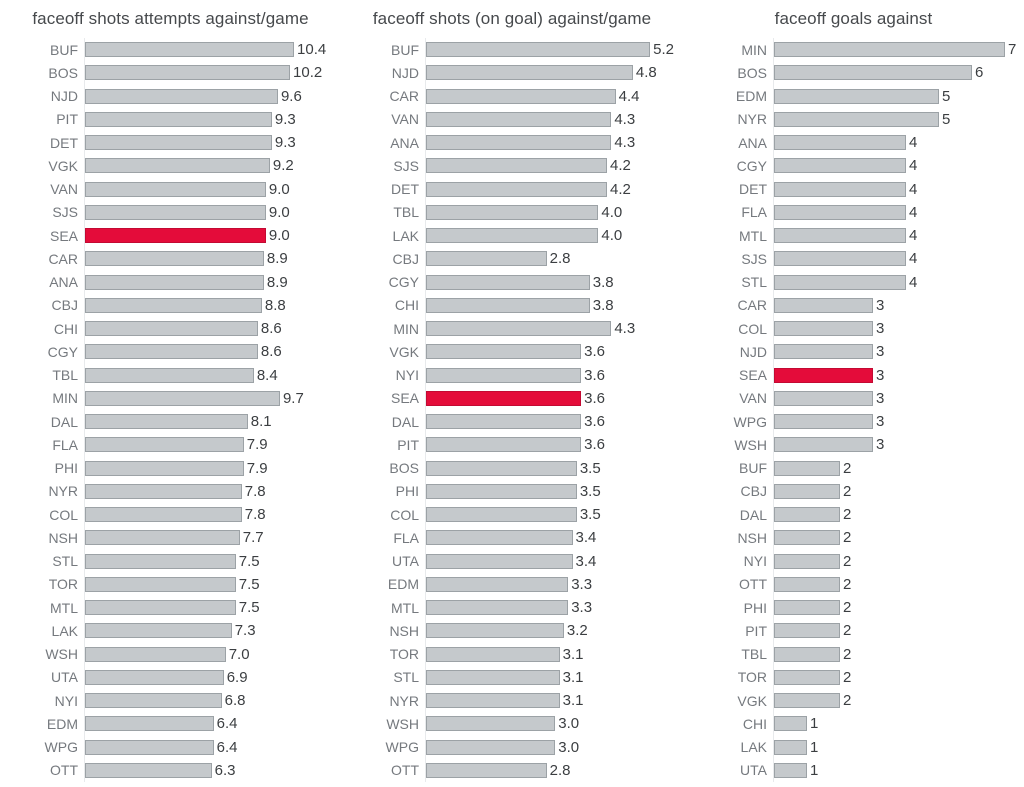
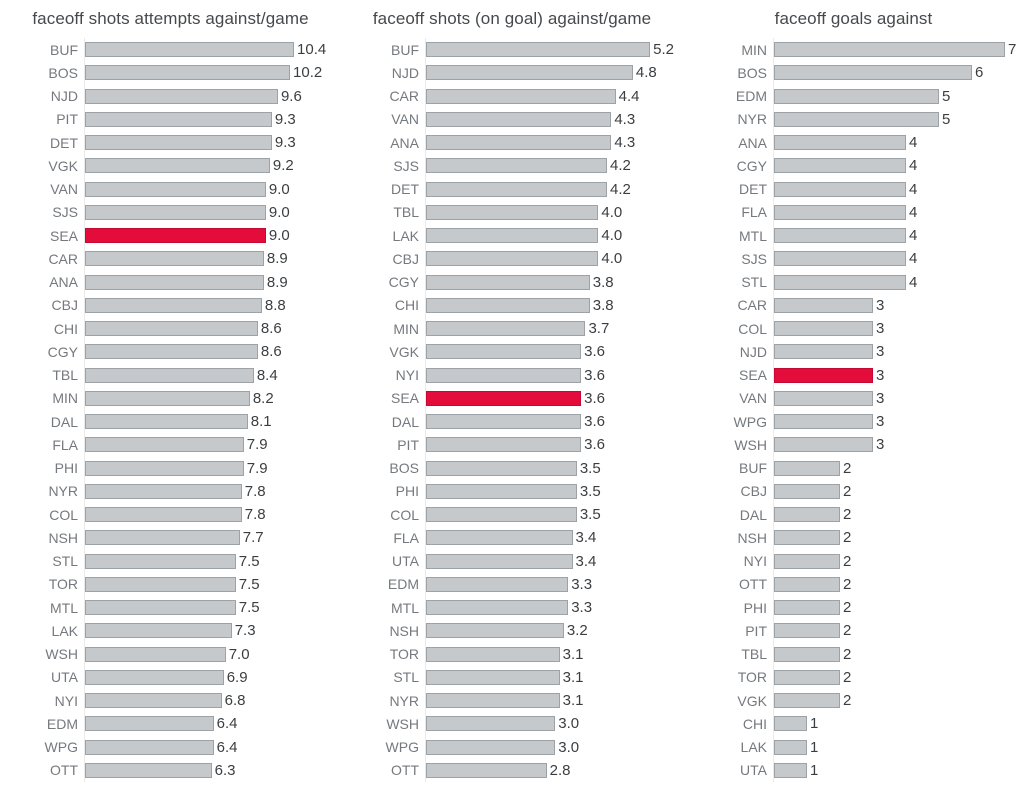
faceoff shots attempts against/game/MIN: 9.7 -> 8.2
faceoff shots (on goal) against/game/CBJ: 2.8 -> 4.0
faceoff shots (on goal) against/game/MIN: 4.3 -> 3.7
